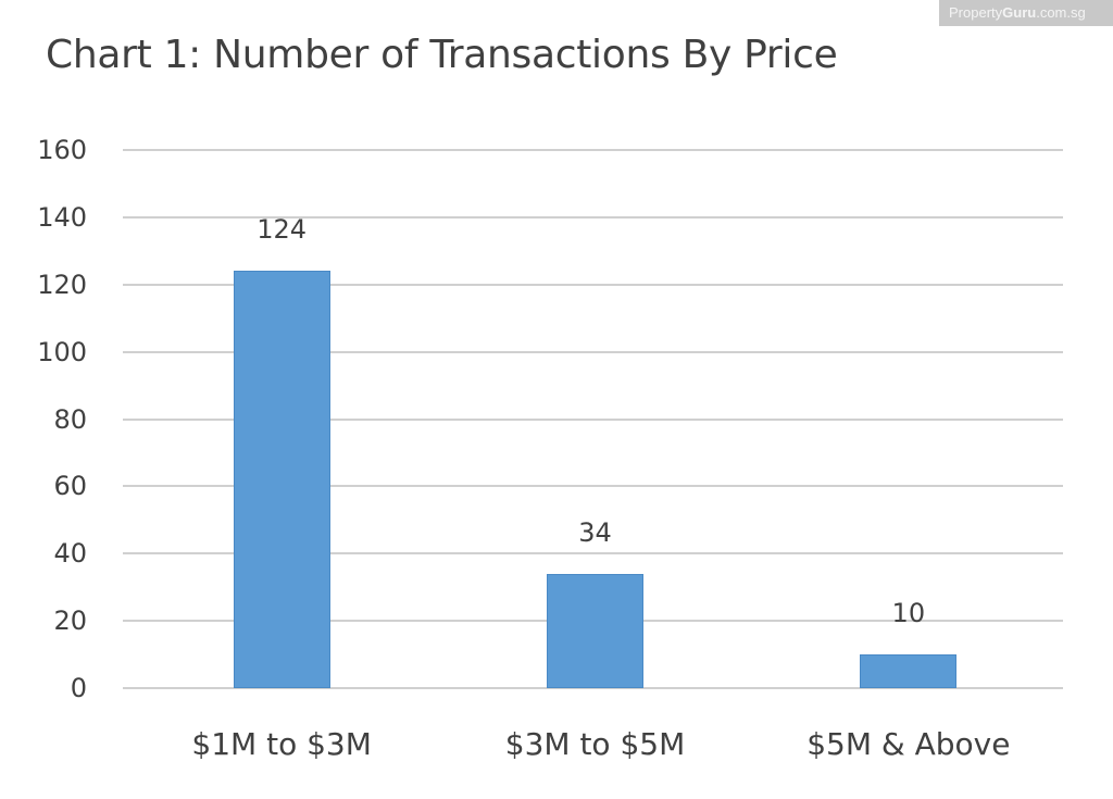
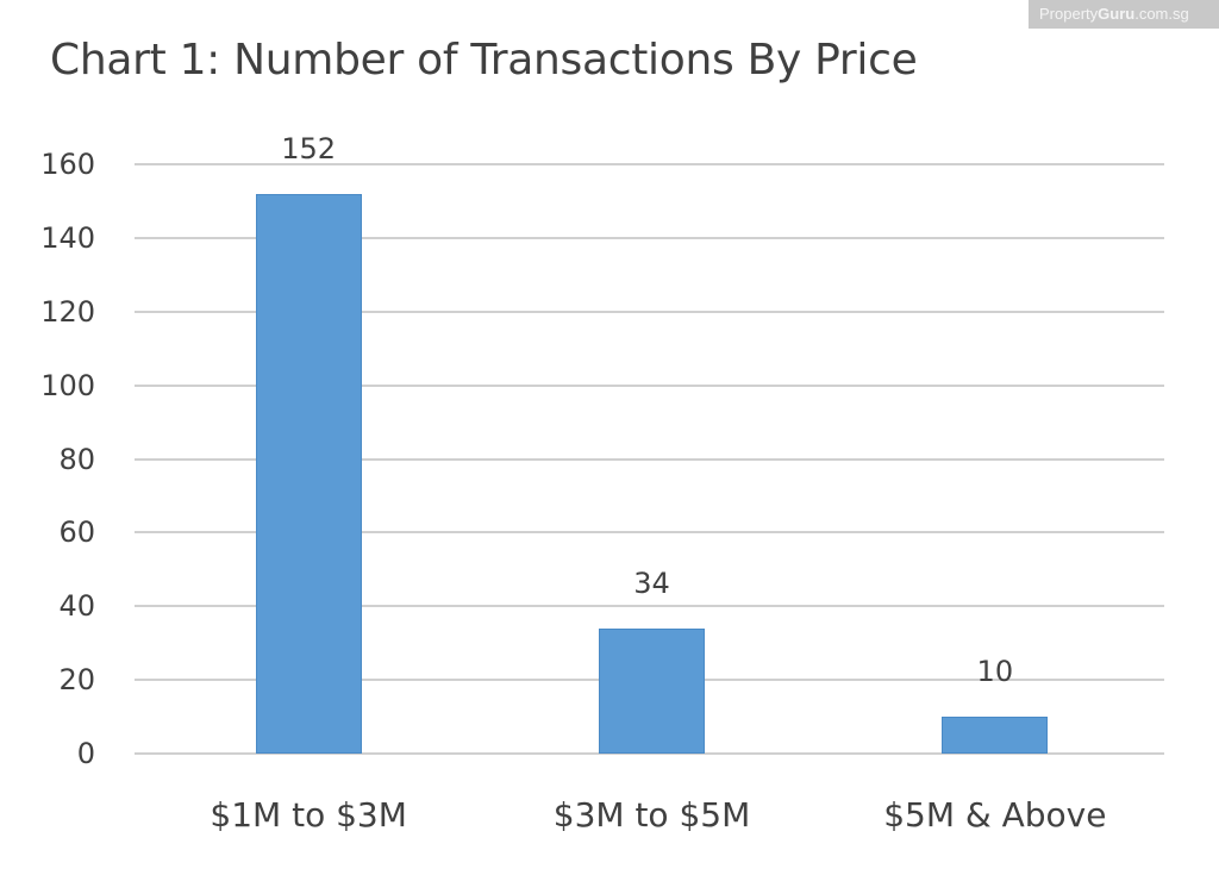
$1M to $3M: 124 -> 152
